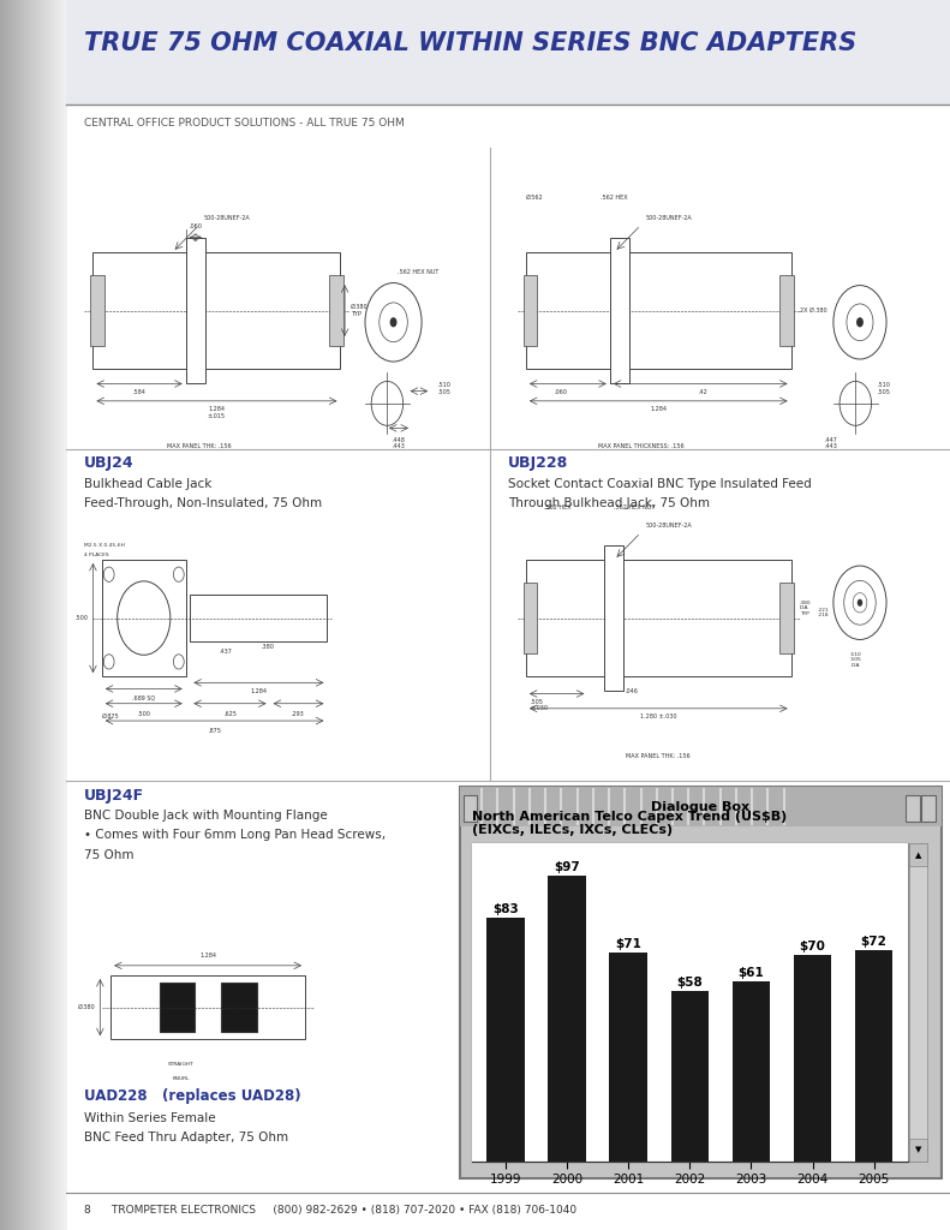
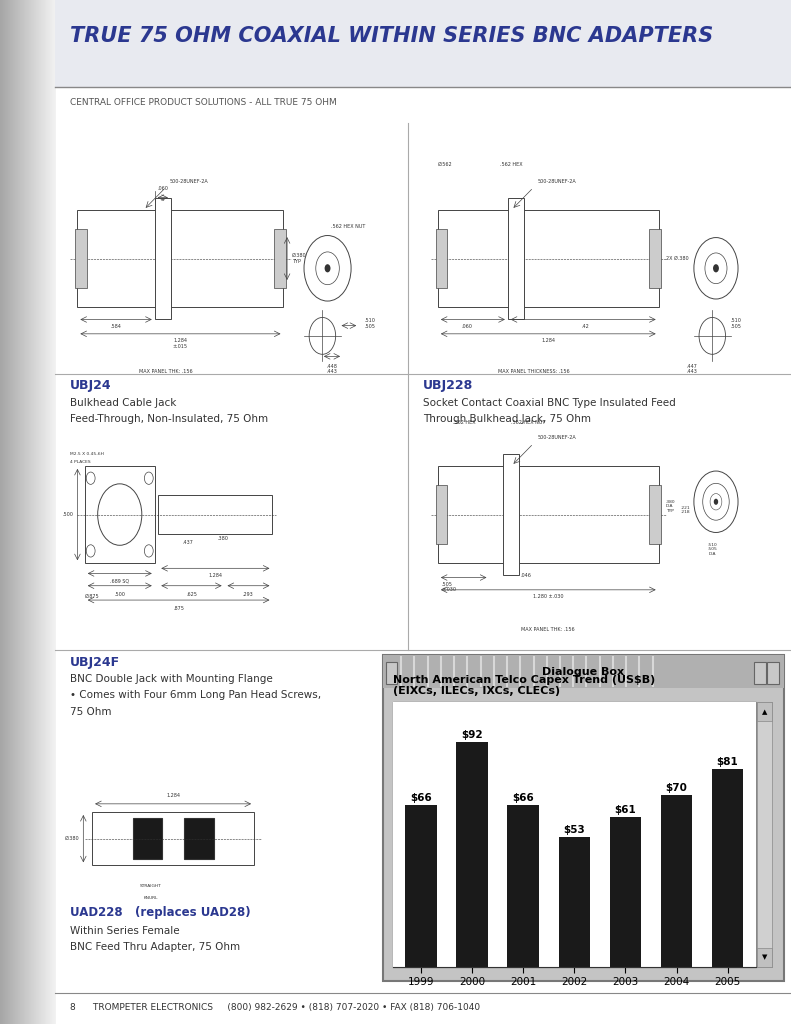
1999: $83 -> $66
2000: $97 -> $92
2001: $71 -> $66
2002: $58 -> $53
2005: $72 -> $81
